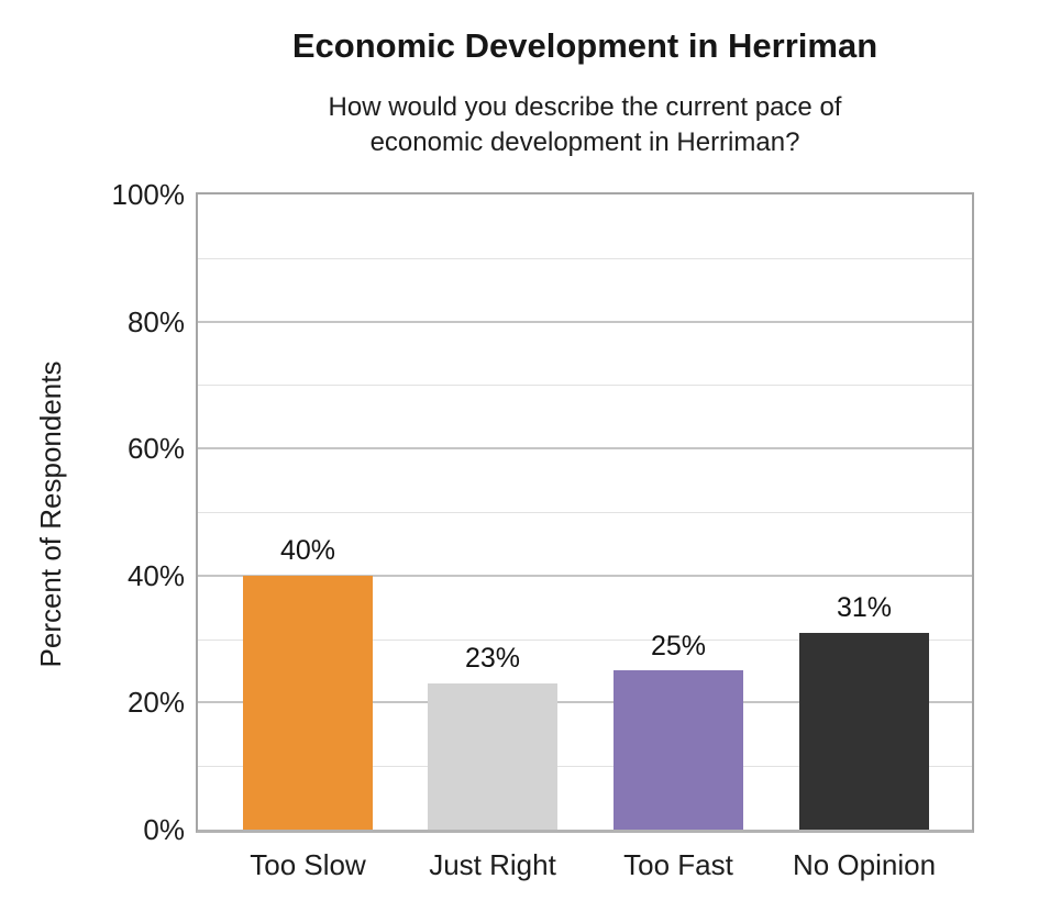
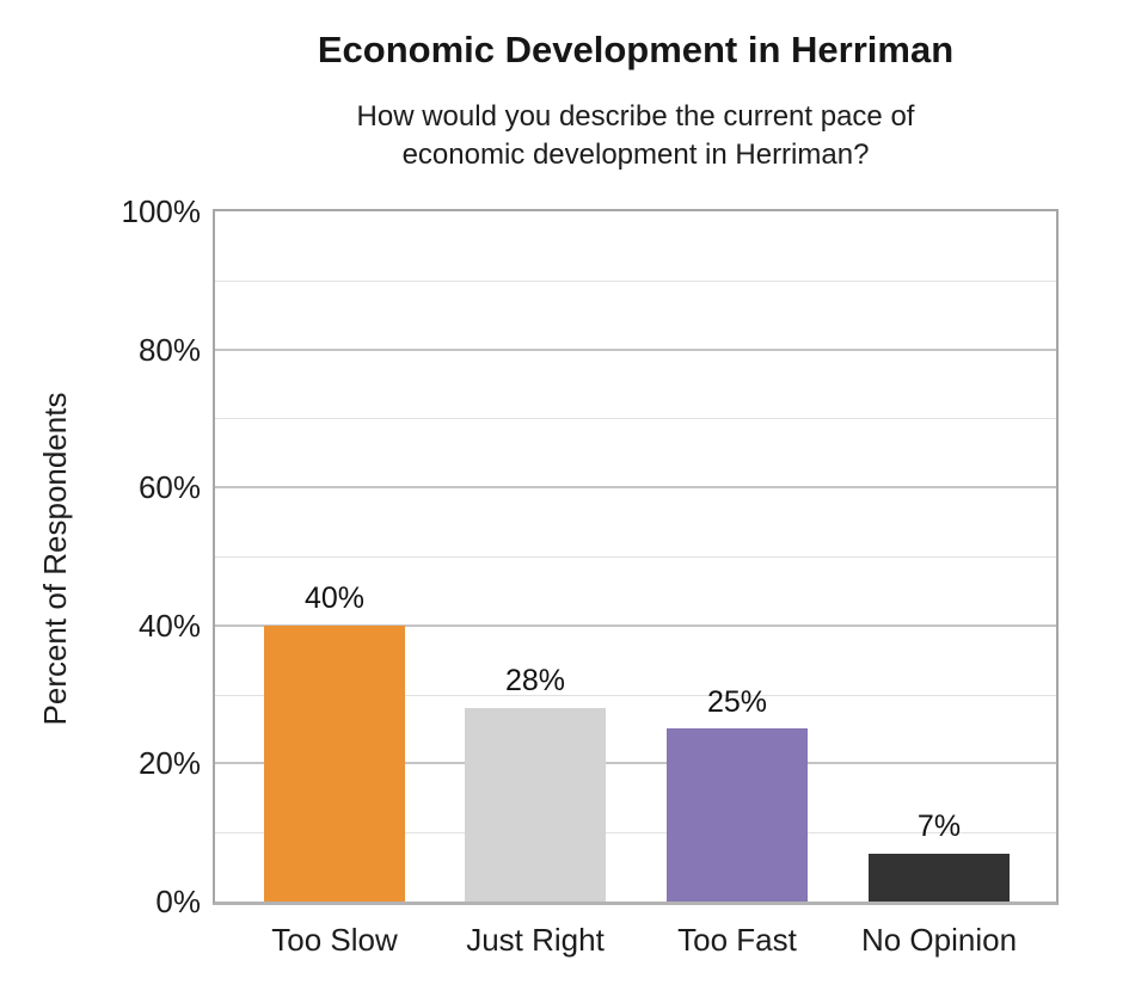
Just Right: 23% -> 28%
No Opinion: 31% -> 7%
